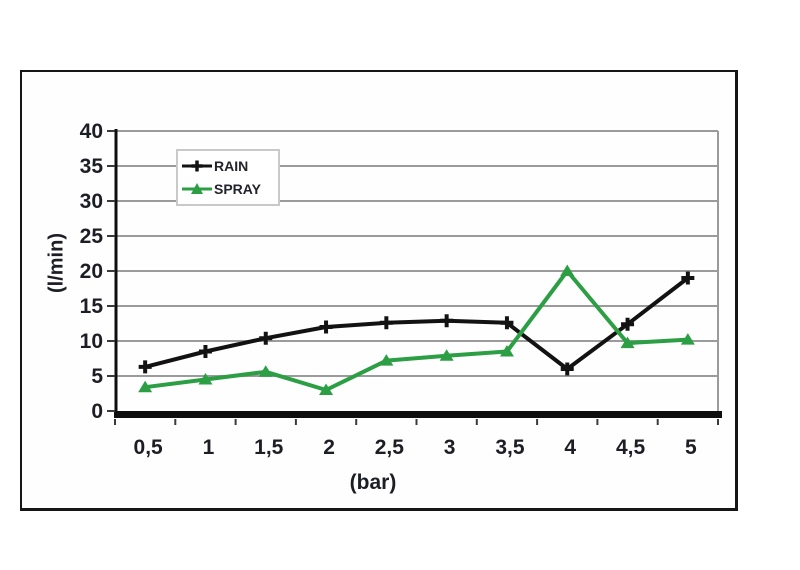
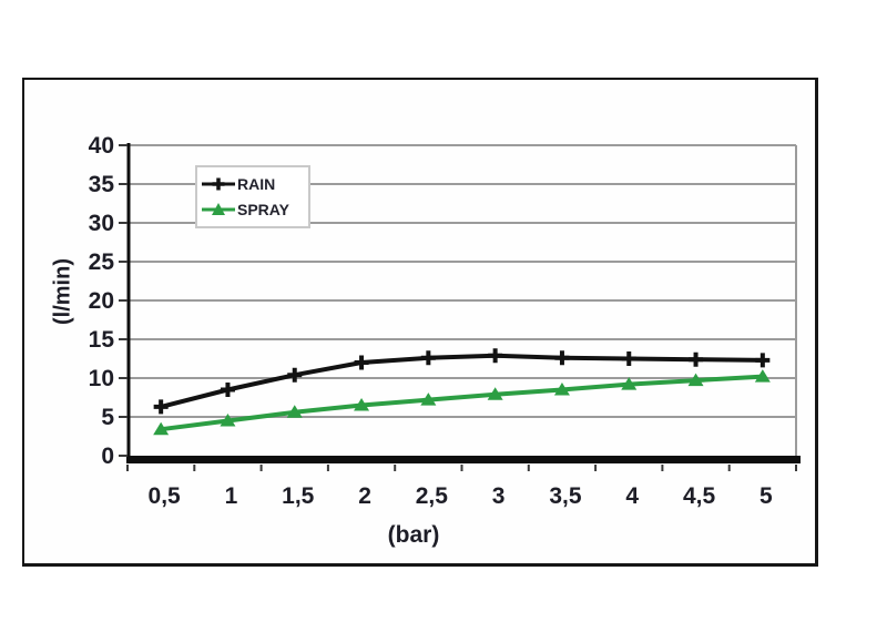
SPRAY/2: 3 -> 6
RAIN/4: 6 -> 12
SPRAY/4: 20 -> 9
RAIN/5: 19 -> 12
